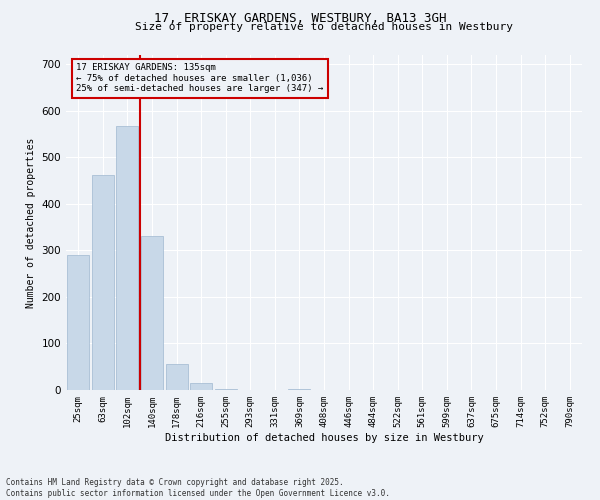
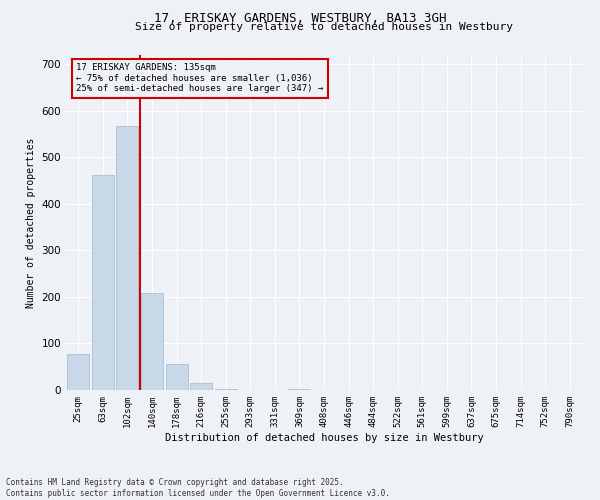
25sqm: 290 -> 78
140sqm: 330 -> 208
